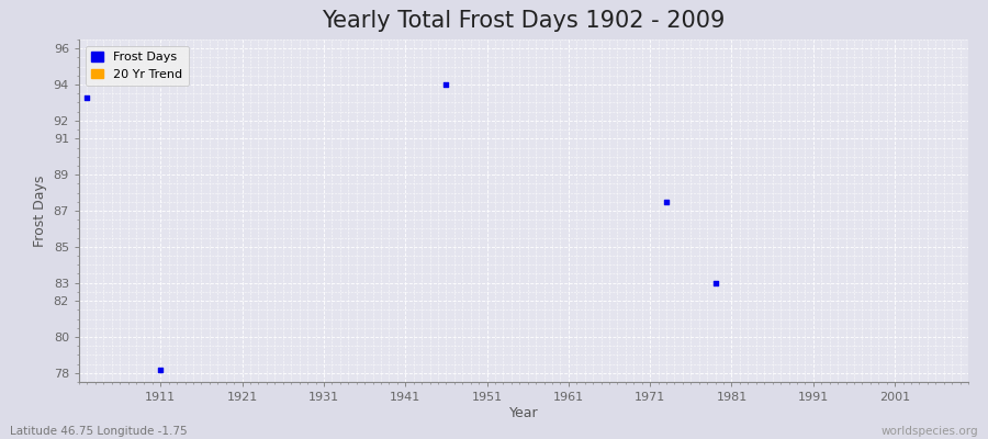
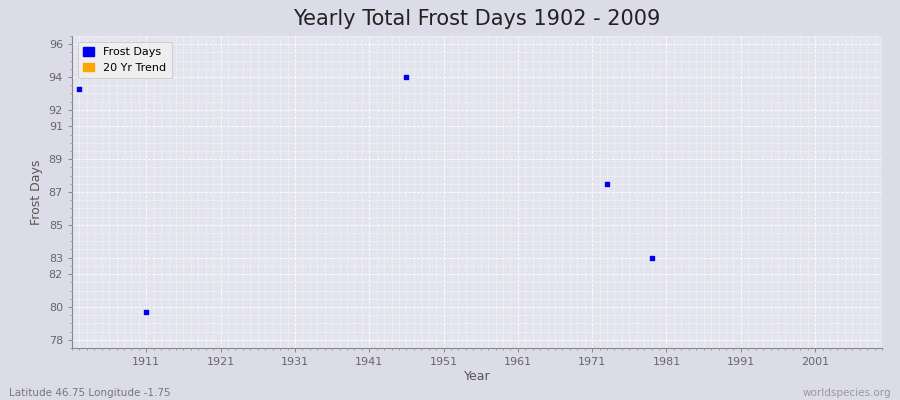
1911: 78.2 -> 79.7
